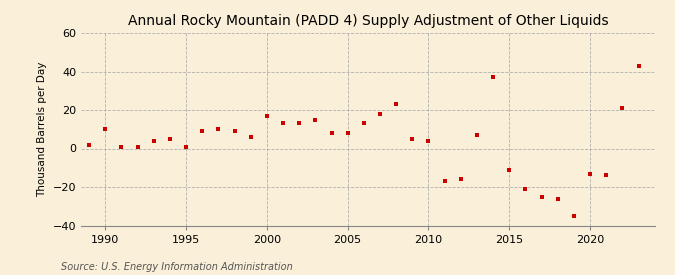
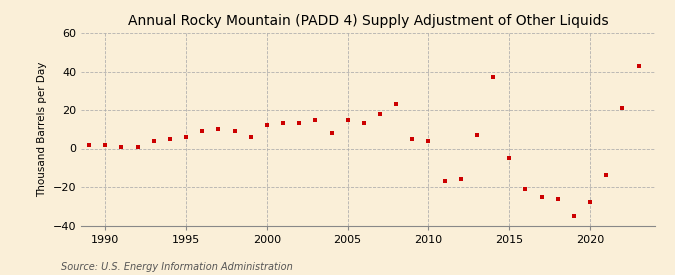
1990: 10 -> 2
1995: 1 -> 6
2000: 17 -> 12
2005: 8 -> 15
2015: -11 -> -5
2020: -13 -> -28
